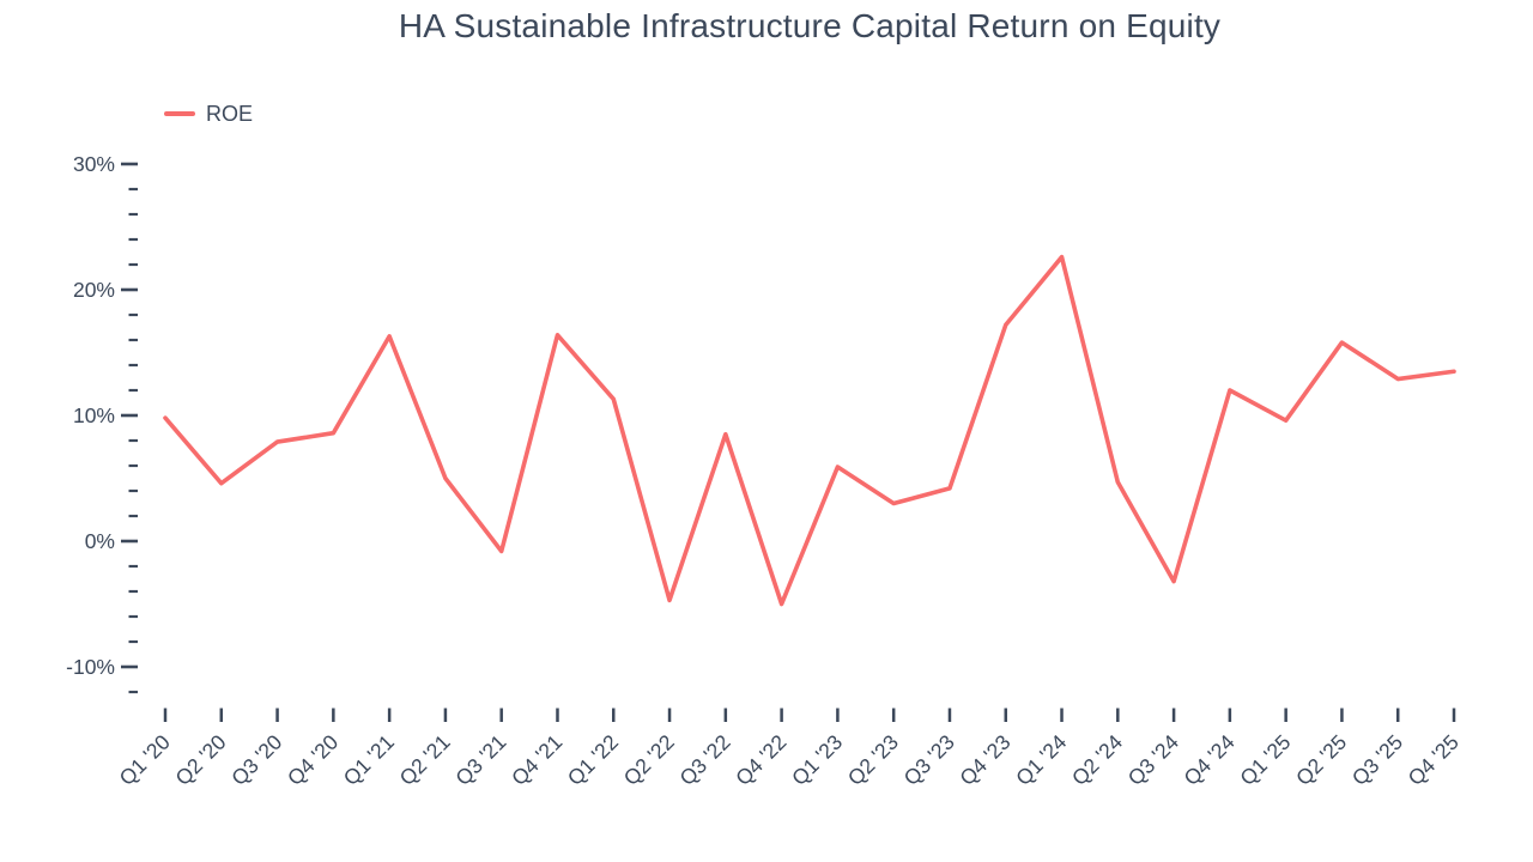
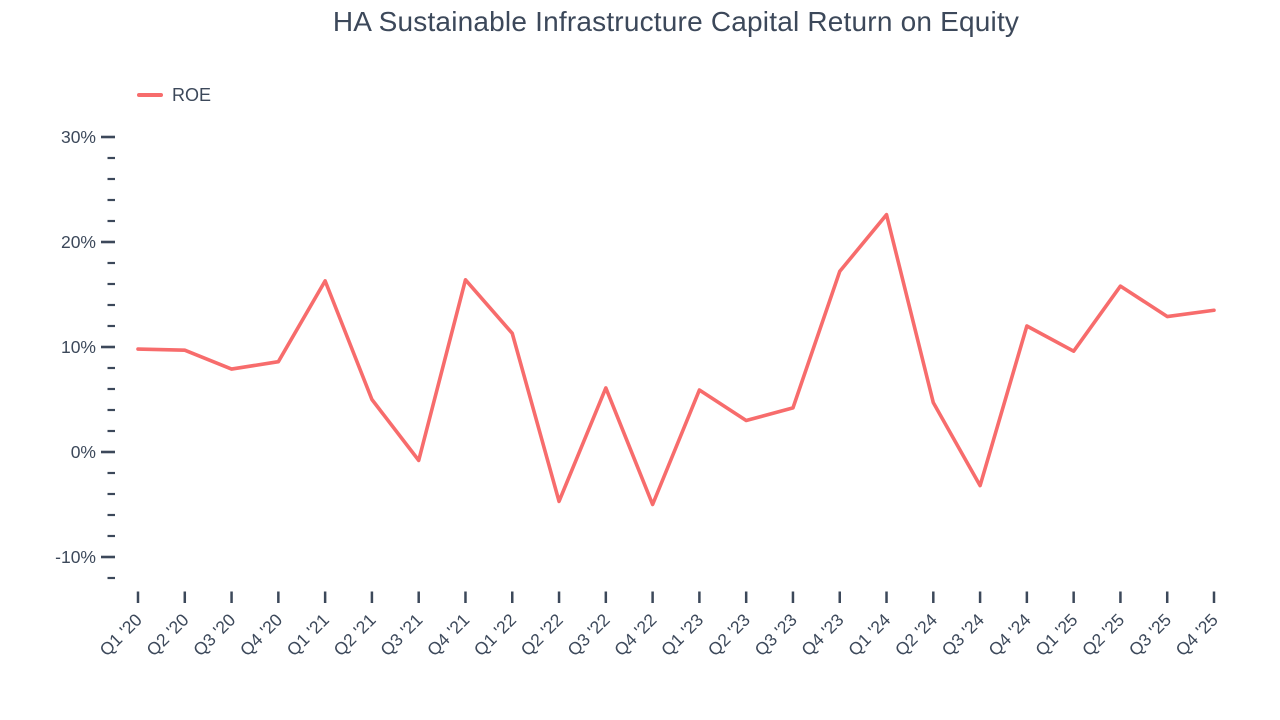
Q2 '20: 4.6% -> 9.7%
Q3 '22: 8.5% -> 6.1%
